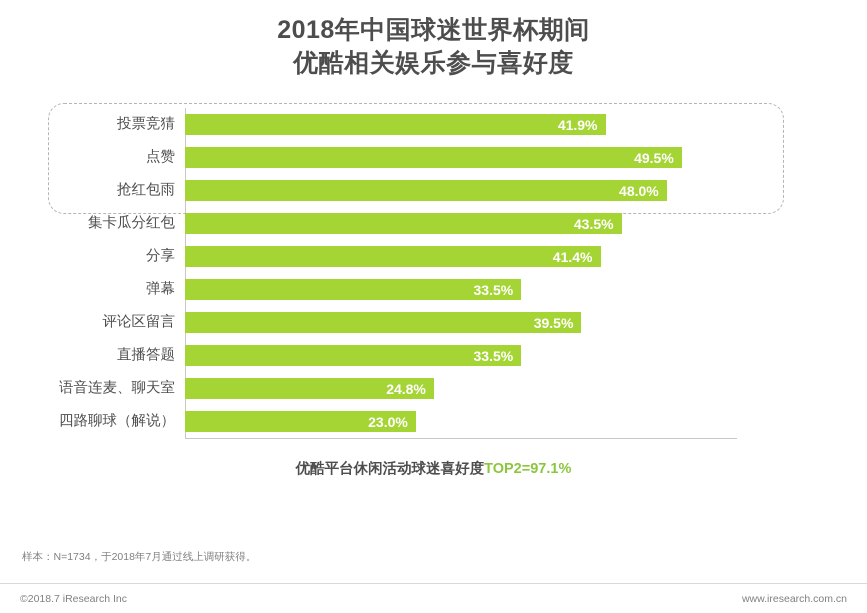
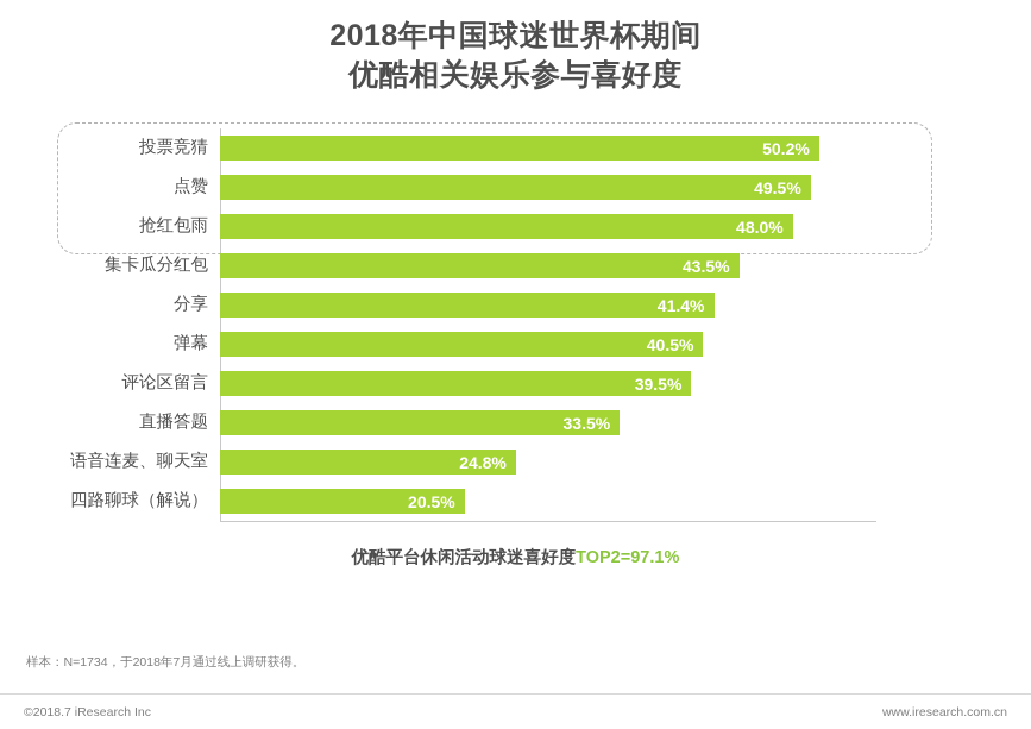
投票竞猜: 41.9% -> 50.2%
弹幕: 33.5% -> 40.5%
四路聊球（解说）: 23.0% -> 20.5%
